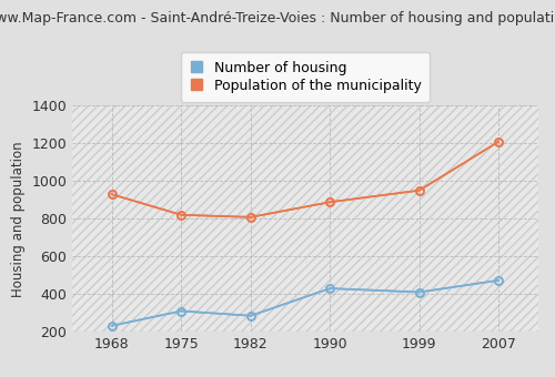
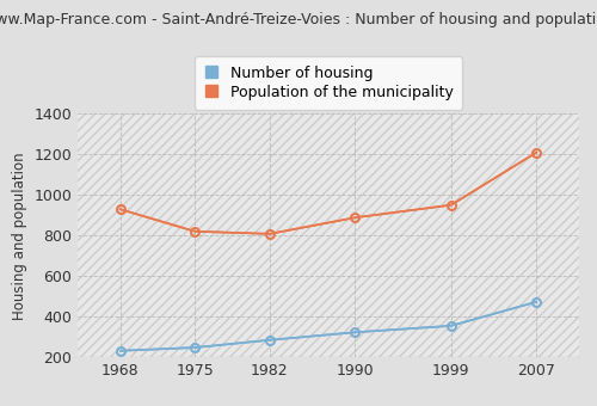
Number of housing/1975: 310 -> 250
Number of housing/1990: 430 -> 320
Number of housing/1999: 410 -> 360
